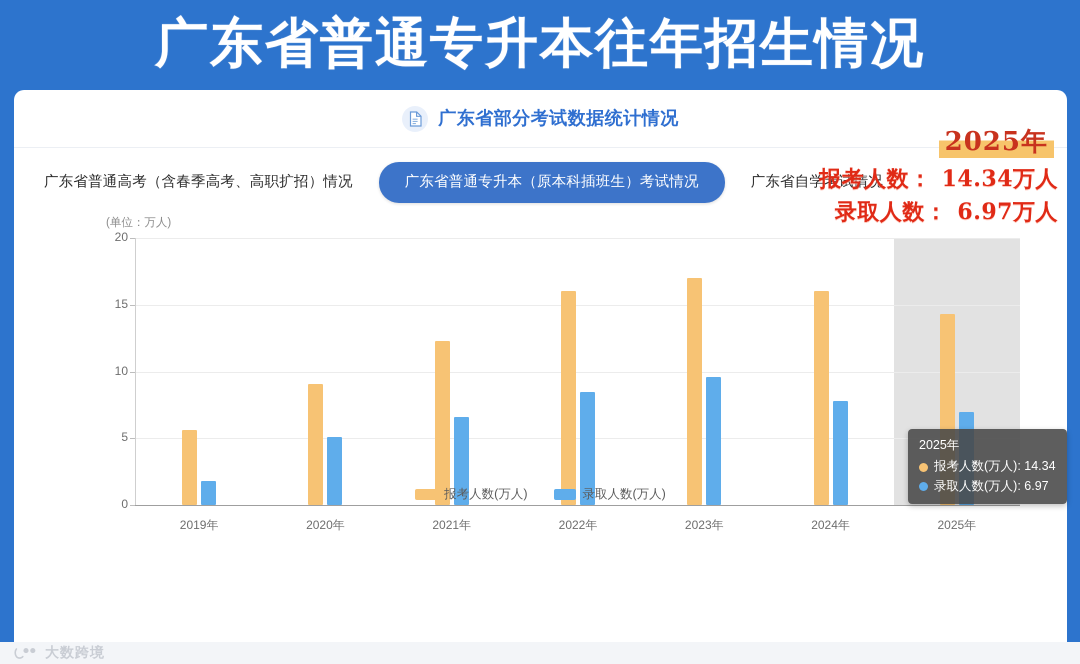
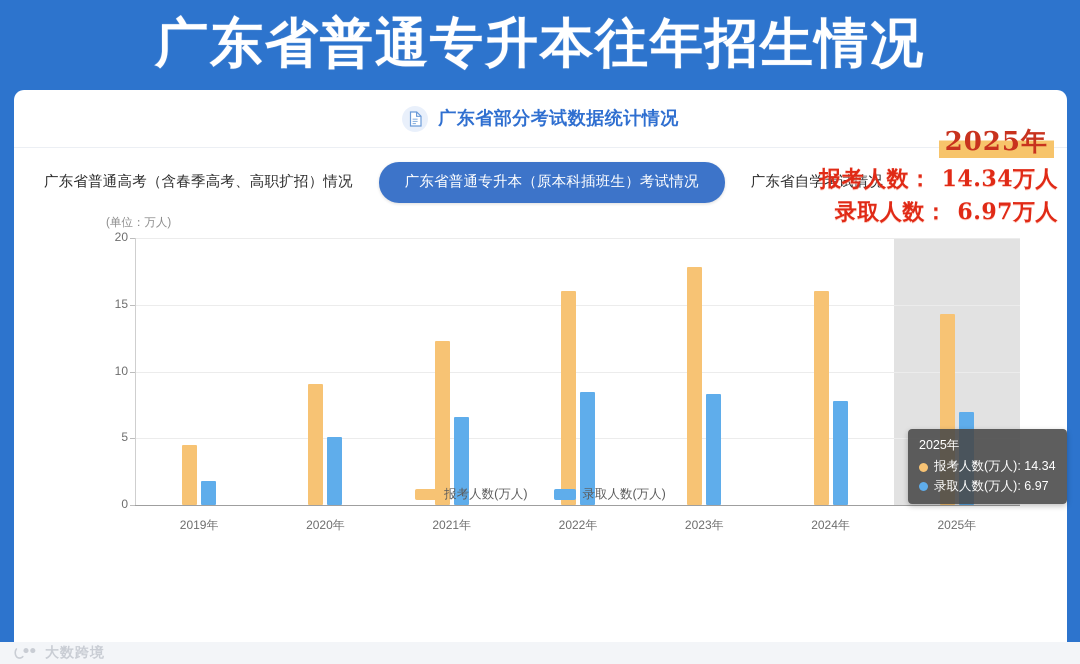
报考人数(万人)/2019年: 5.6 -> 4.5
报考人数(万人)/2023年: 17.0 -> 17.8
录取人数(万人)/2023年: 9.6 -> 8.3
